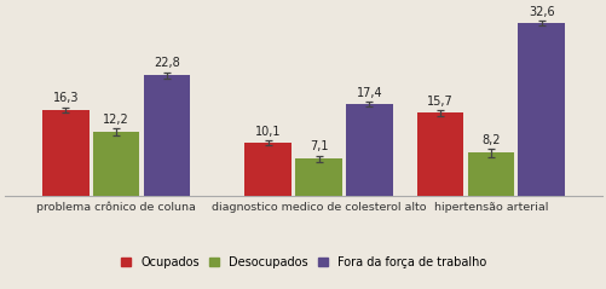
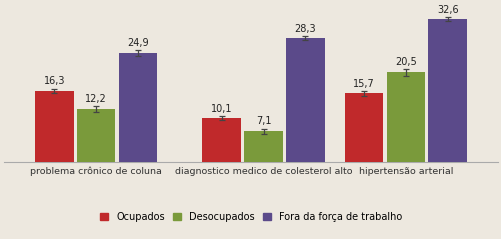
Fora da força de trabalho/problema crônico de coluna: 22,8 -> 24,9
Fora da força de trabalho/diagnostico medico de colesterol alto: 17,4 -> 28,3
Desocupados/hipertensão arterial: 8,2 -> 20,5
